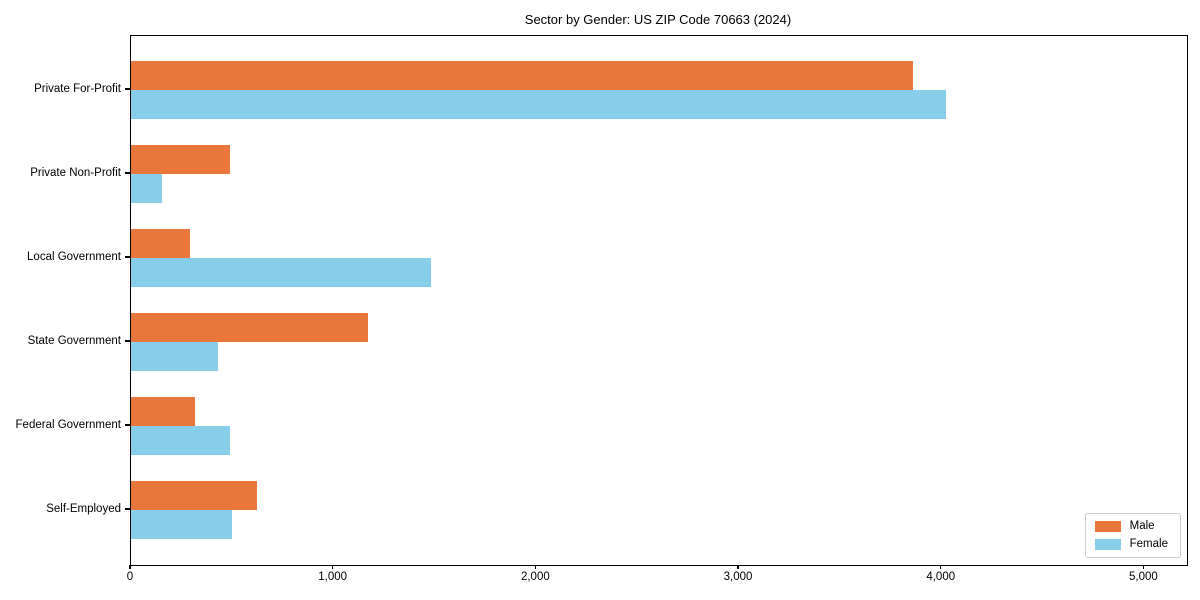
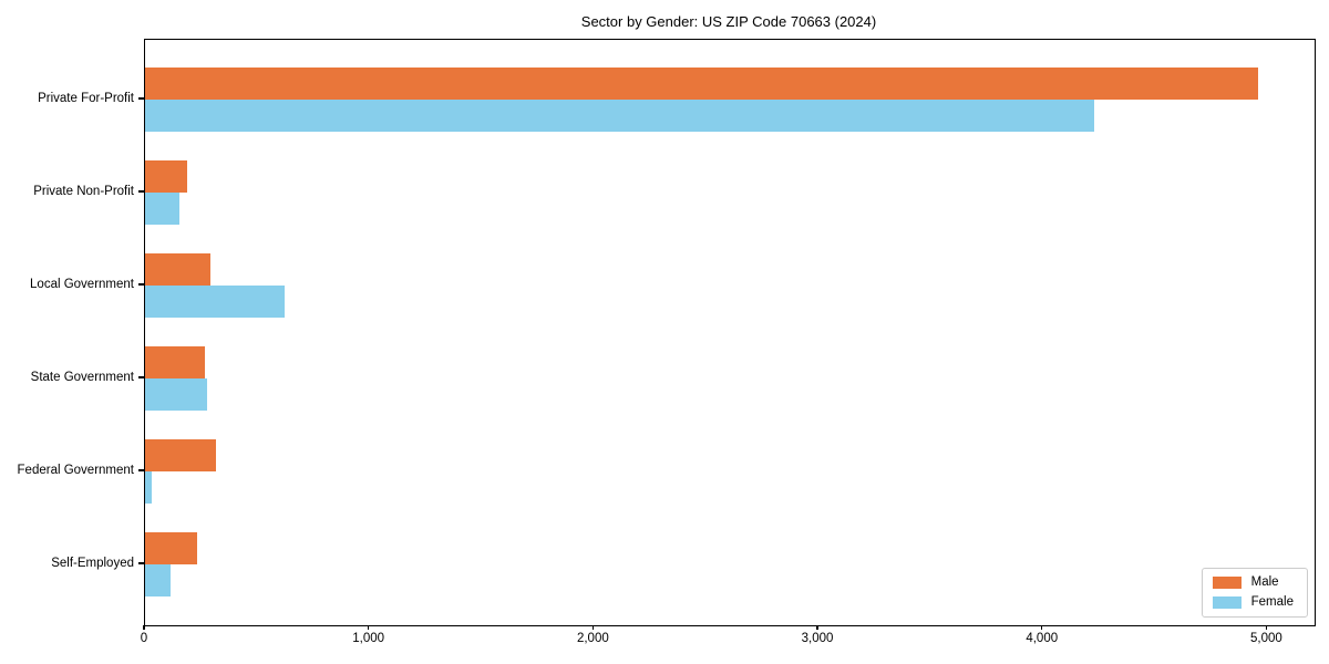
Male/Private For-Profit: 3860 -> 4960
Female/Private For-Profit: 4020 -> 4230
Male/Private Non-Profit: 490 -> 180
Female/Local Government: 1480 -> 620
Male/State Government: 1170 -> 260
Female/State Government: 430 -> 280
Female/Federal Government: 490 -> 30
Male/Self-Employed: 620 -> 230
Female/Self-Employed: 500 -> 120
